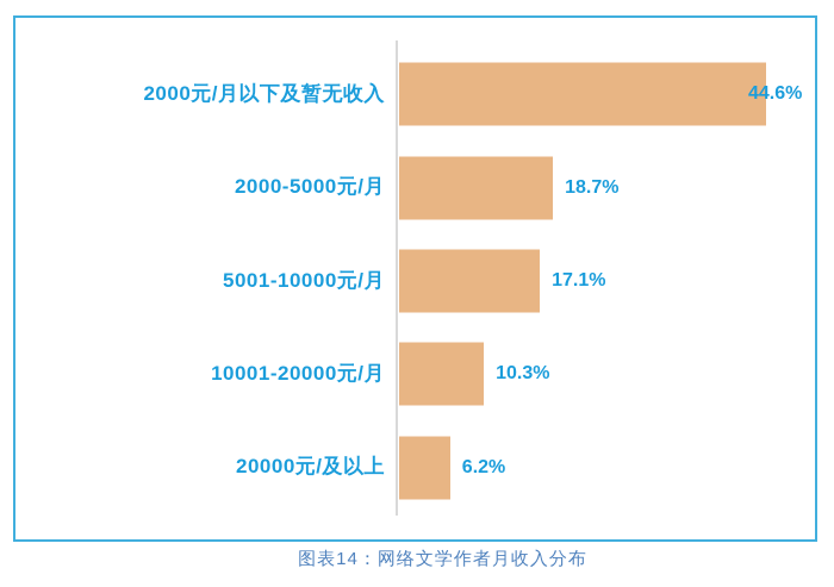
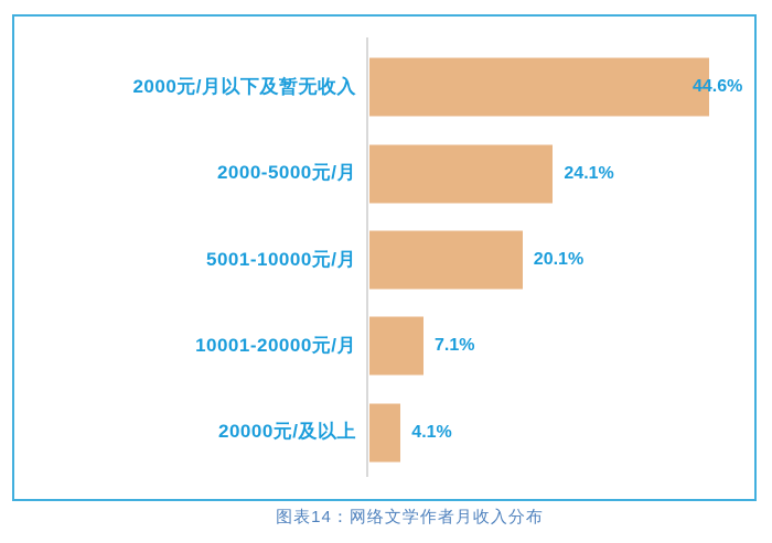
2000-5000元/月: 18.7% -> 24.1%
5001-10000元/月: 17.1% -> 20.1%
10001-20000元/月: 10.3% -> 7.1%
20000元/及以上: 6.2% -> 4.1%
